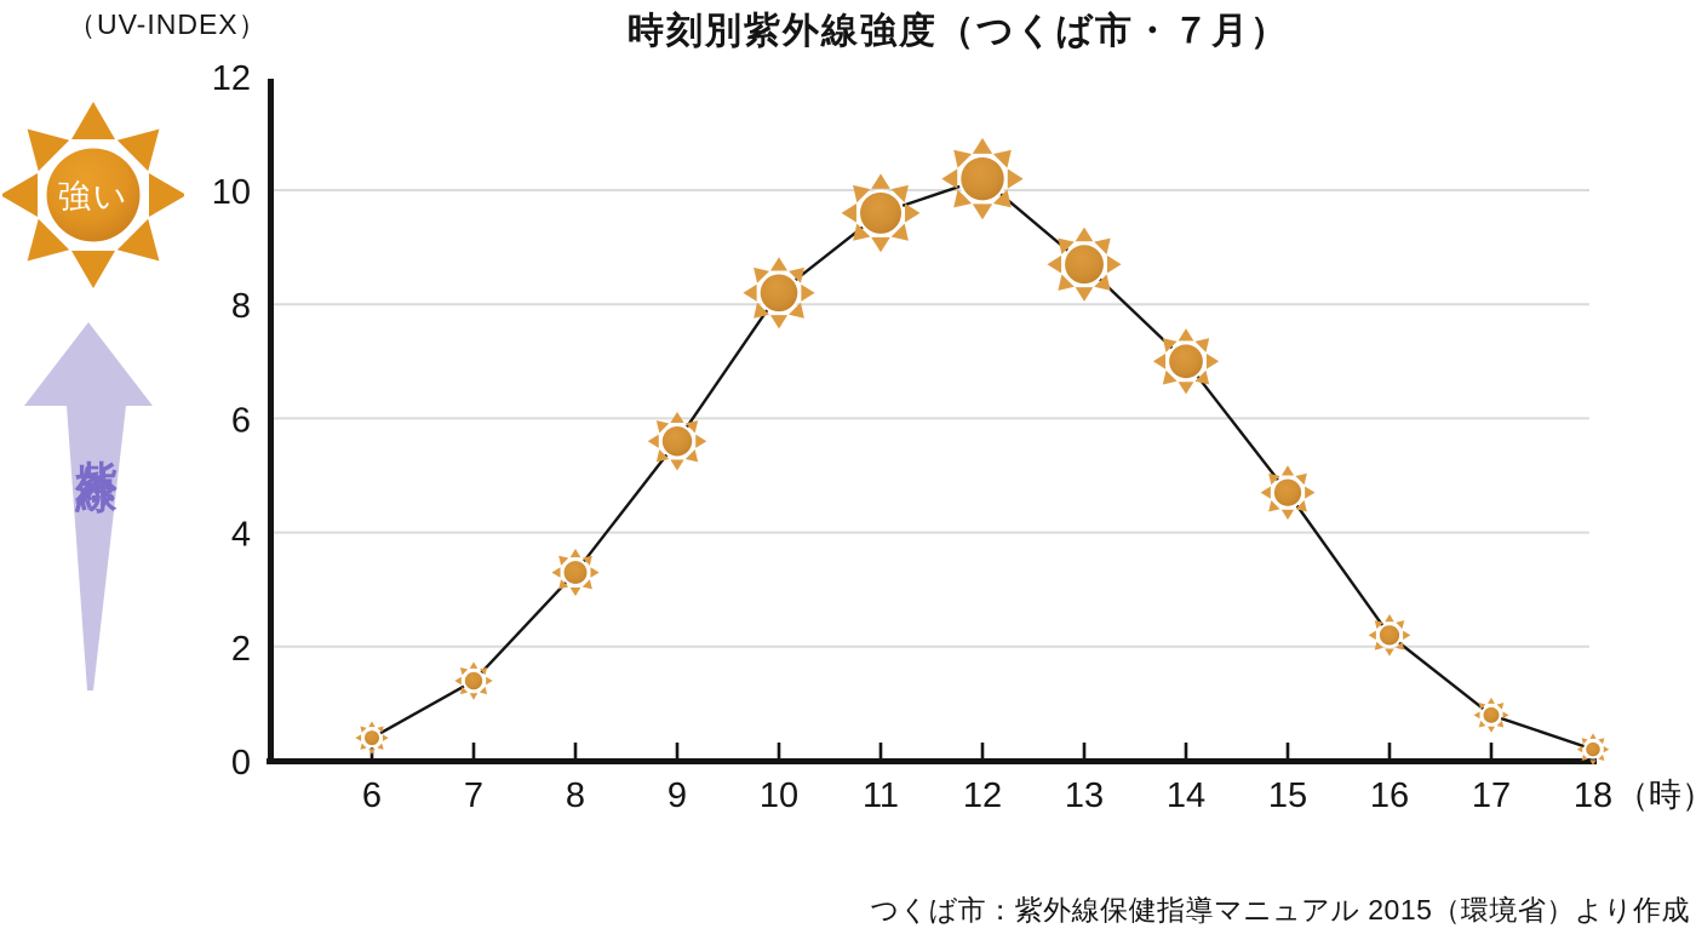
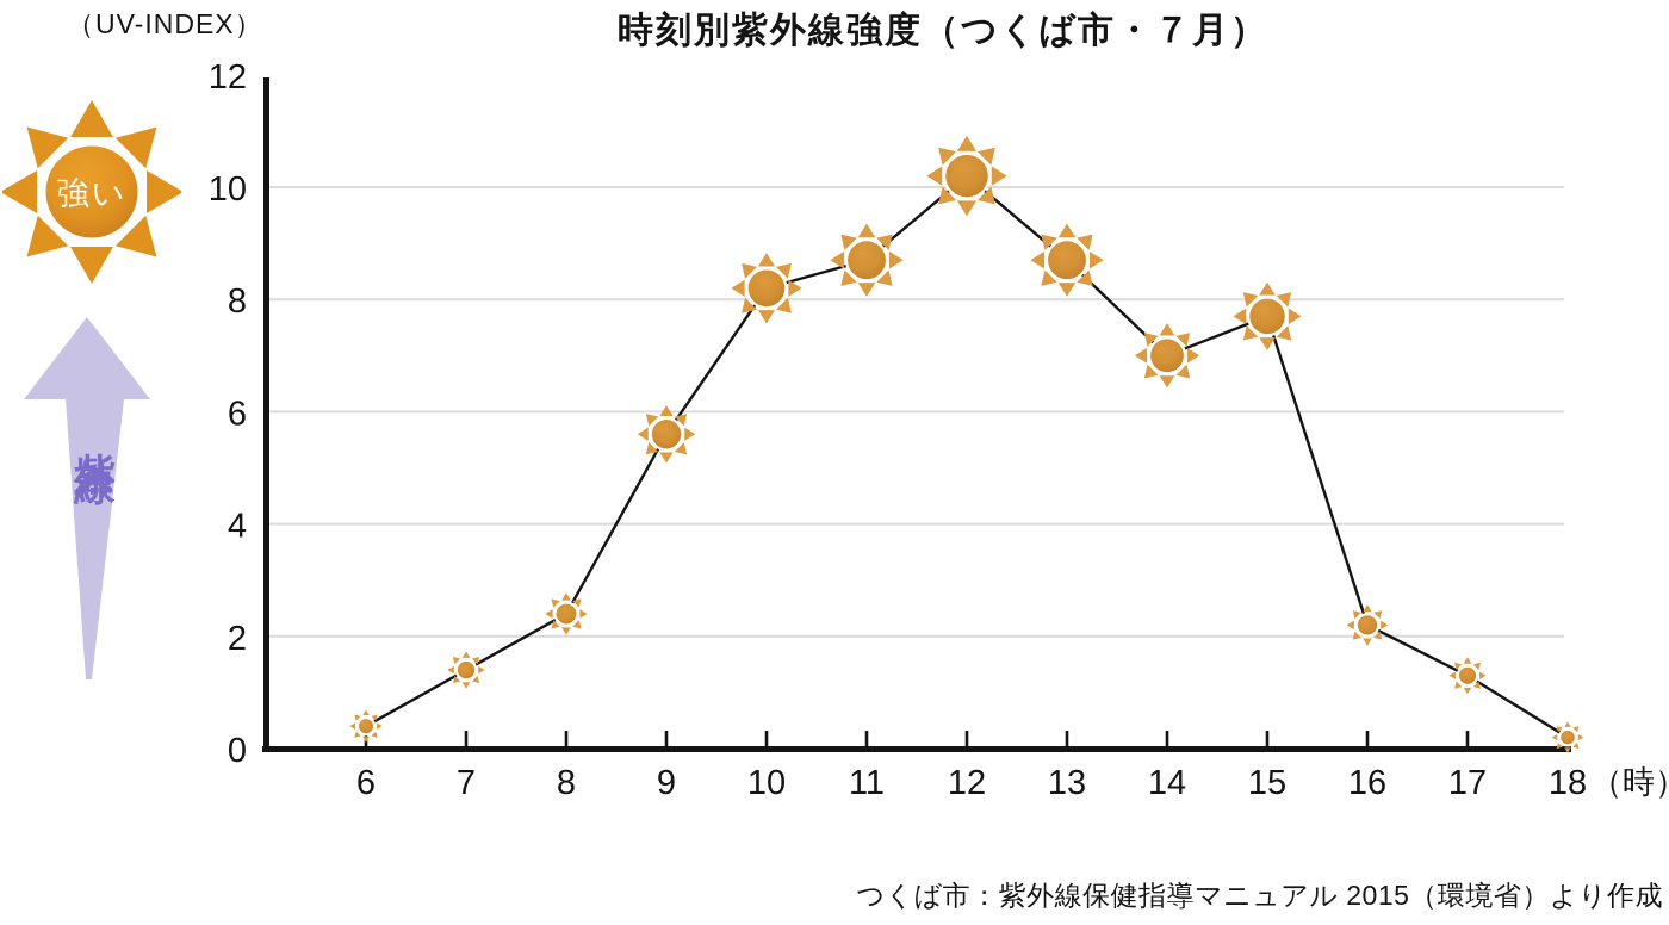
8: 3.3 -> 2.4
11: 9.6 -> 8.7
15: 4.7 -> 7.7
17: 0.8 -> 1.3
